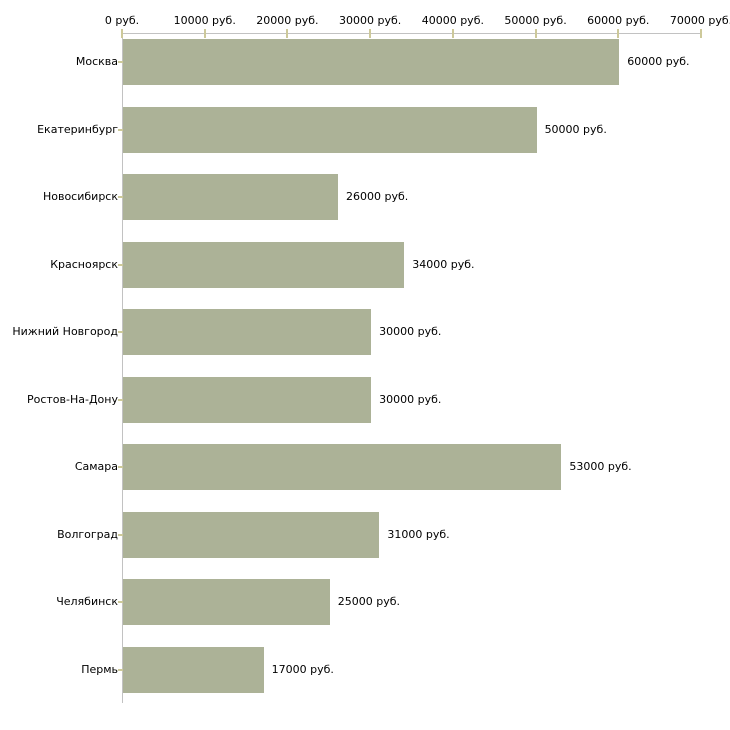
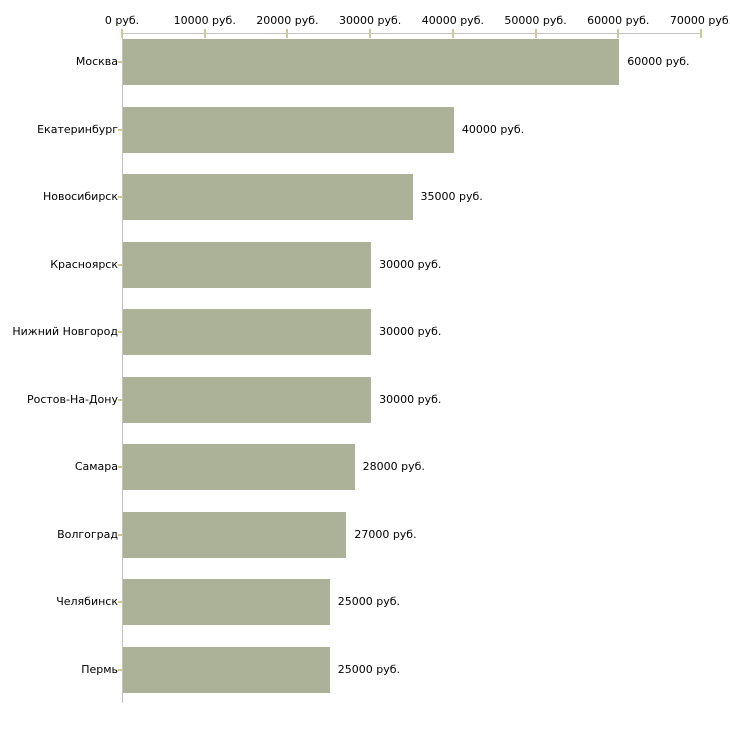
Екатеринбург: 50000 -> 40000
Новосибирск: 26000 -> 35000
Красноярск: 34000 -> 30000
Самара: 53000 -> 28000
Волгоград: 31000 -> 27000
Пермь: 17000 -> 25000
